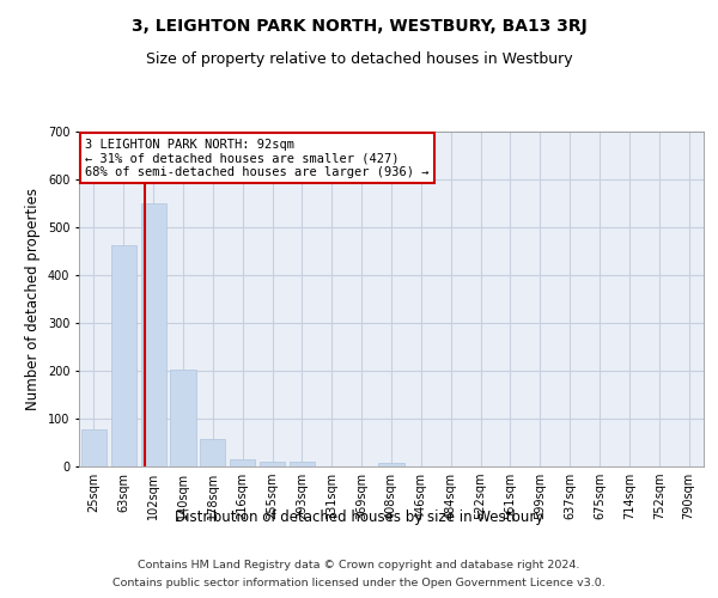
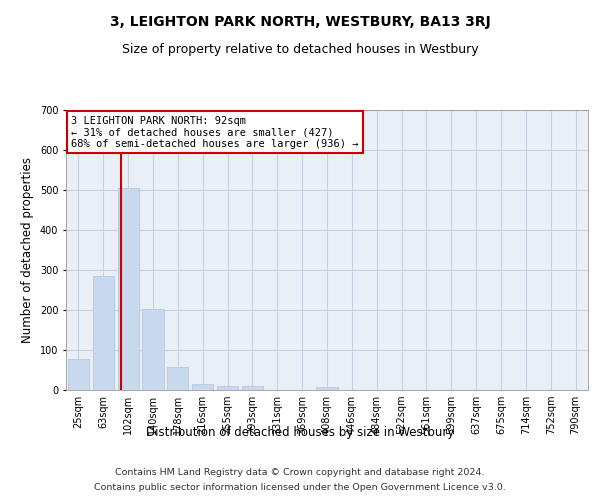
63sqm: 462 -> 285
102sqm: 550 -> 505
